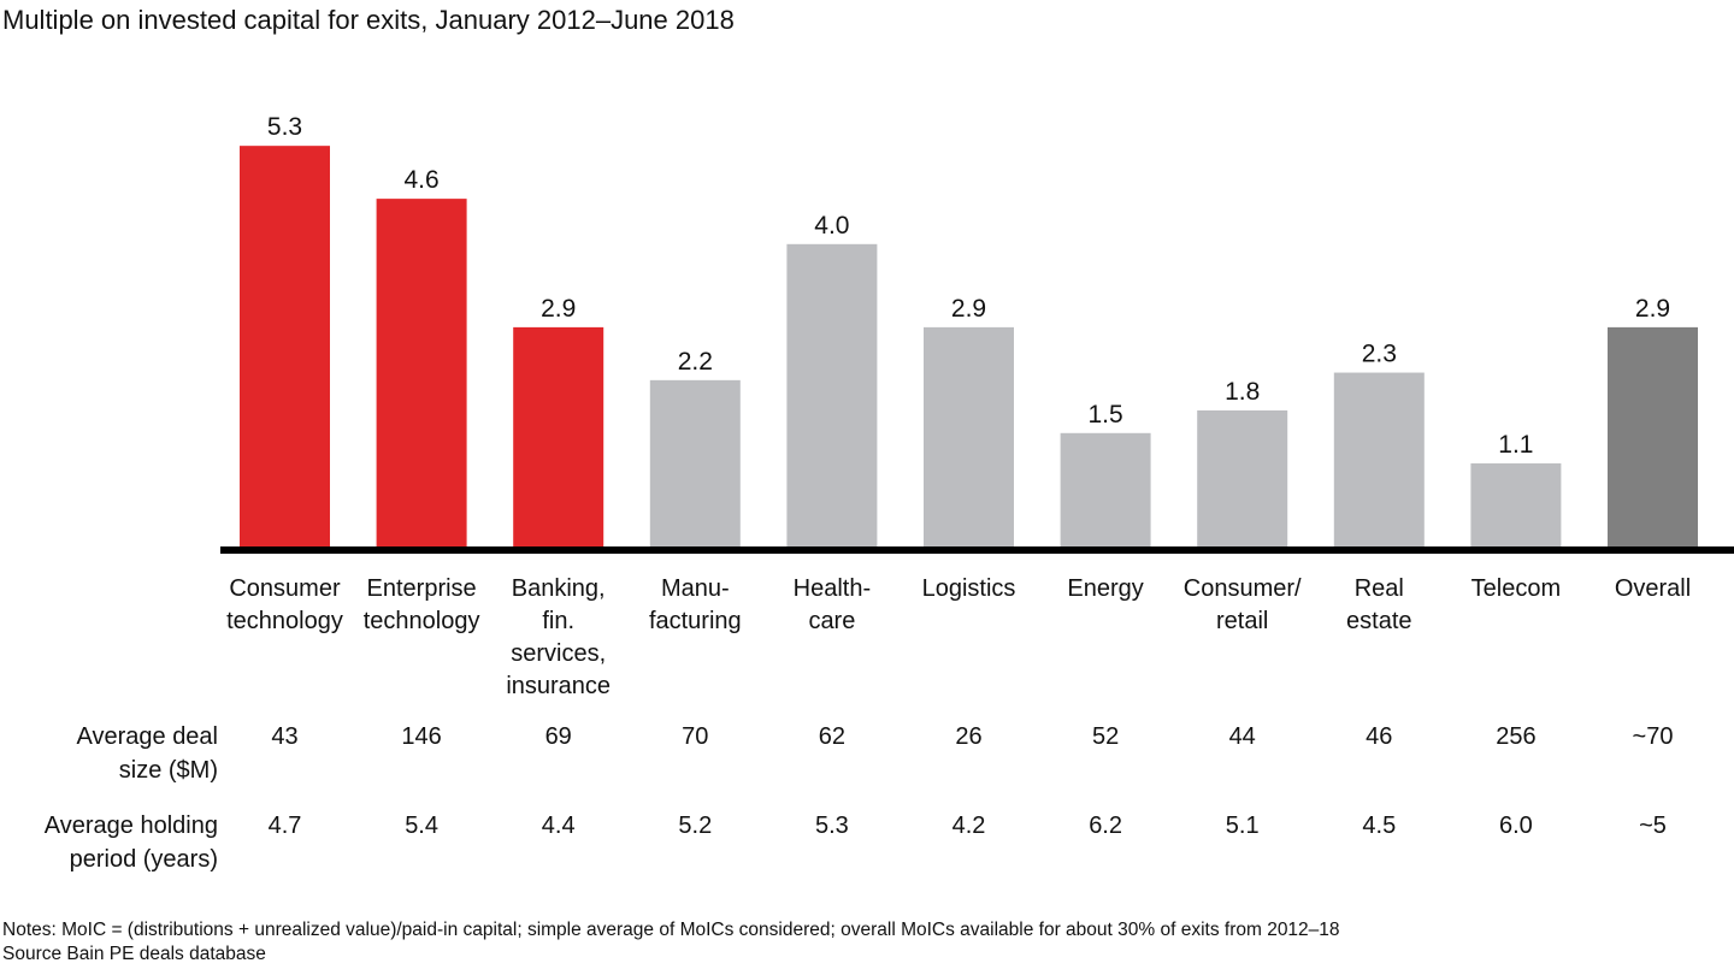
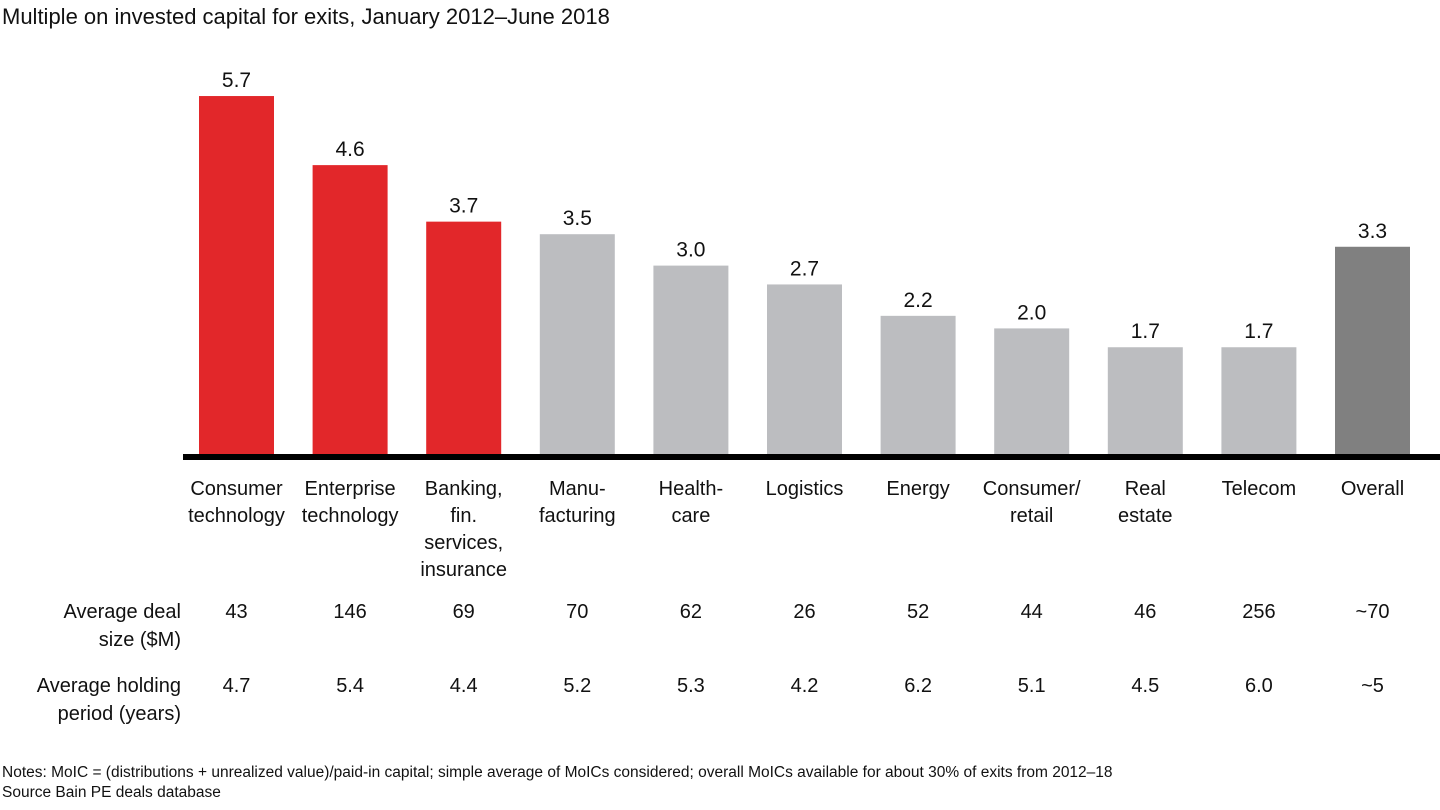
Consumer technology: 5.3 -> 5.7
Banking, fin. services, insurance: 2.9 -> 3.7
Manu- facturing: 2.2 -> 3.5
Health- care: 4.0 -> 3.0
Logistics: 2.9 -> 2.7
Energy: 1.5 -> 2.2
Consumer/ retail: 1.8 -> 2.0
Real estate: 2.3 -> 1.7
Telecom: 1.1 -> 1.7
Overall: 2.9 -> 3.3
